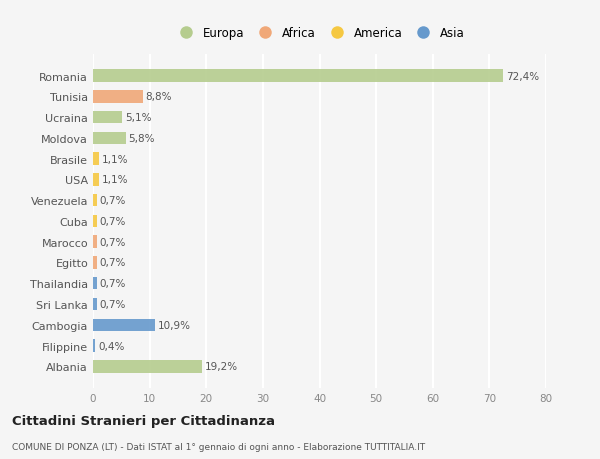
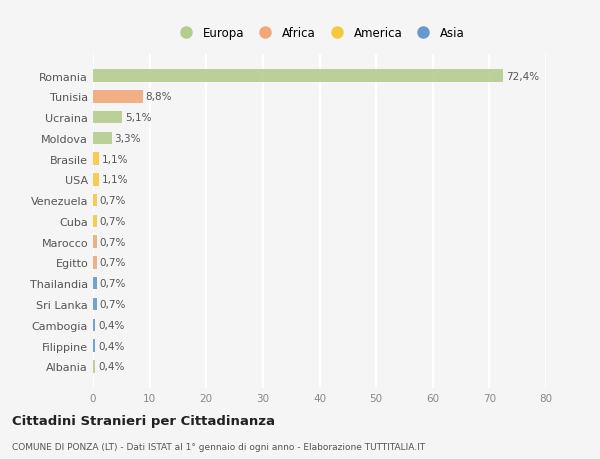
Moldova: 5,8% -> 3,3%
Cambogia: 10,9% -> 0,4%
Albania: 19,2% -> 0,4%
